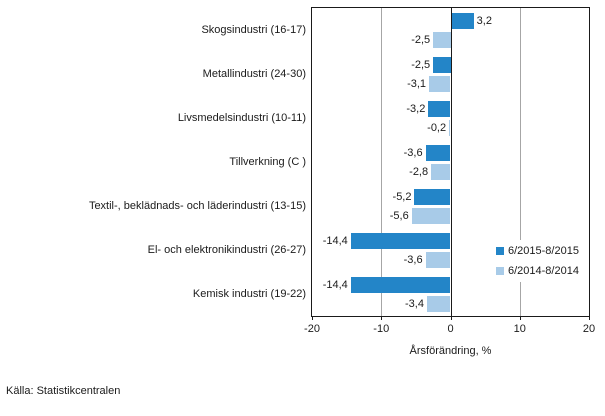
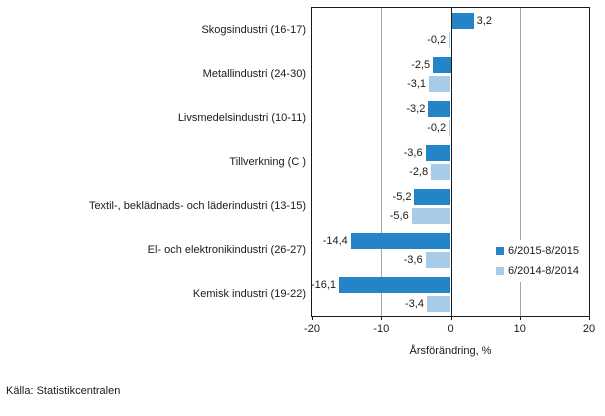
6/2014-8/2014/Skogsindustri (16-17): -2,5 -> -0,2
6/2015-8/2015/Kemisk industri (19-22): -14,4 -> -16,1
